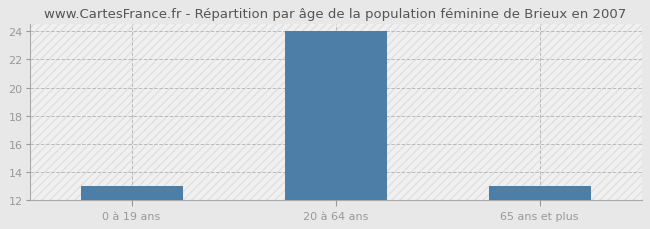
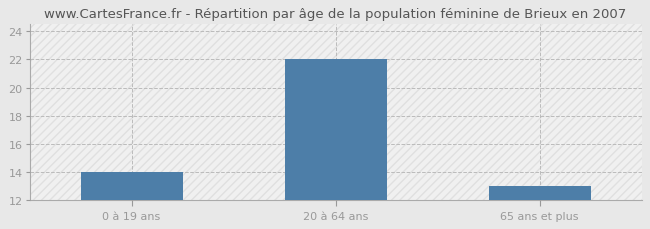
0 à 19 ans: 13 -> 14
20 à 64 ans: 24 -> 22
